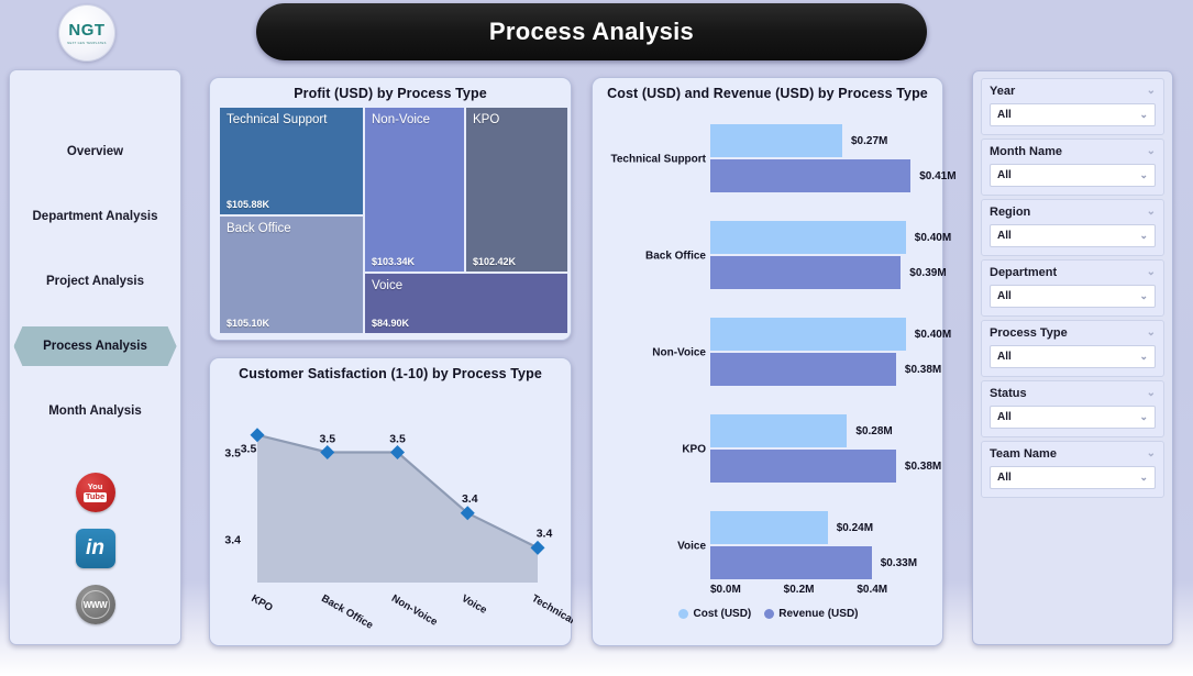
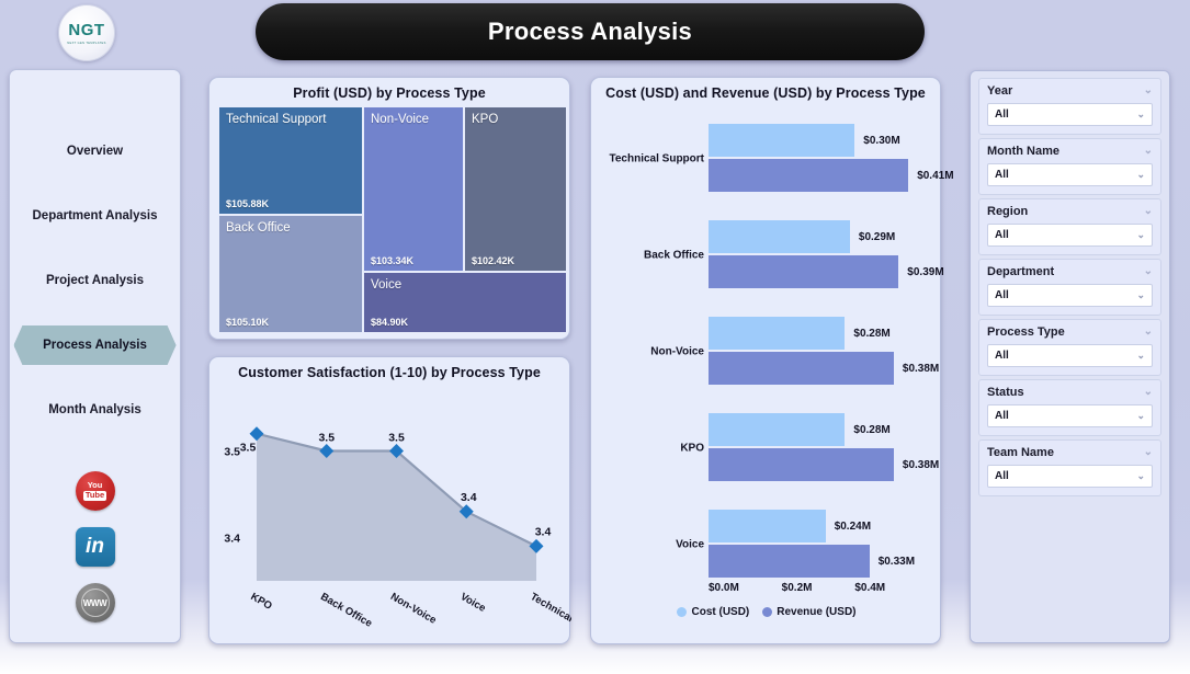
Cost (USD) and Revenue (USD) by Process Type/Cost (USD)/Technical Support: $0.27M -> $0.30M
Cost (USD) and Revenue (USD) by Process Type/Cost (USD)/Back Office: $0.40M -> $0.29M
Cost (USD) and Revenue (USD) by Process Type/Cost (USD)/Non-Voice: $0.40M -> $0.28M
